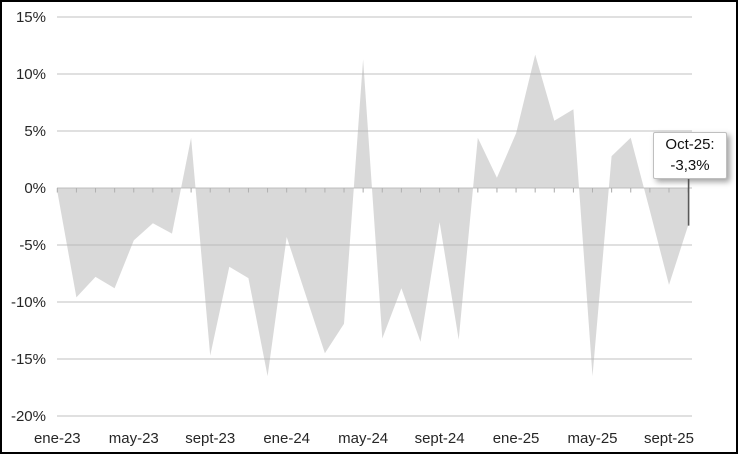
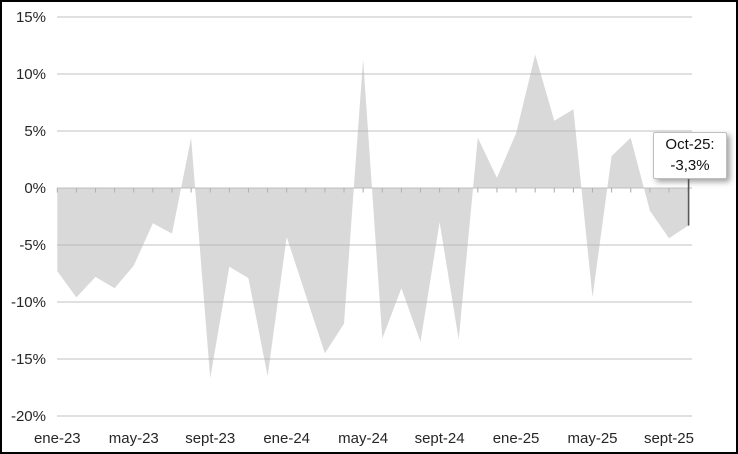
ene-23: -0.3% -> -7.3%
may-23: -4.6% -> -6.8%
sept-23: -14.7% -> -16.7%
may-25: -16.5% -> -9.6%
sept-25: -8.5% -> -4.4%
